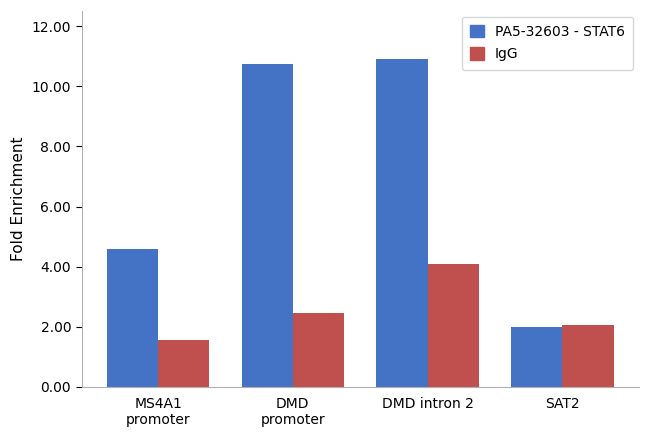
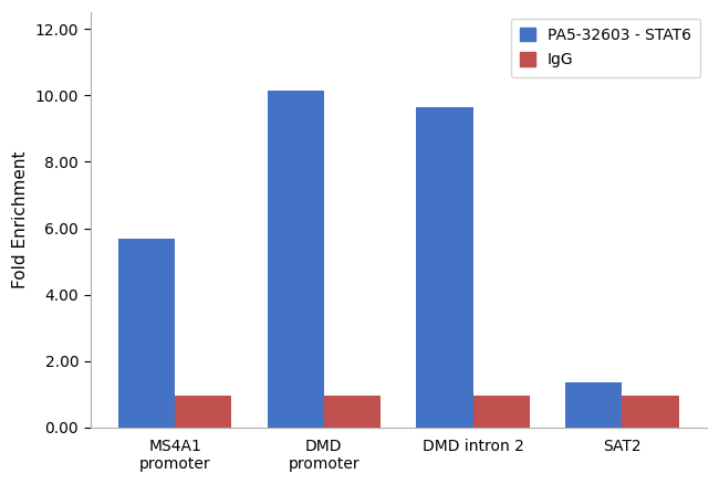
PA5-32603 - STAT6/MS4A1 promoter: 4.60 -> 5.70
IgG/MS4A1 promoter: 1.55 -> 0.95
PA5-32603 - STAT6/DMD promoter: 10.75 -> 10.15
IgG/DMD promoter: 2.45 -> 0.95
PA5-32603 - STAT6/DMD intron 2: 10.90 -> 9.65
IgG/DMD intron 2: 4.10 -> 0.95
PA5-32603 - STAT6/SAT2: 2.00 -> 1.35
IgG/SAT2: 2.05 -> 0.95
